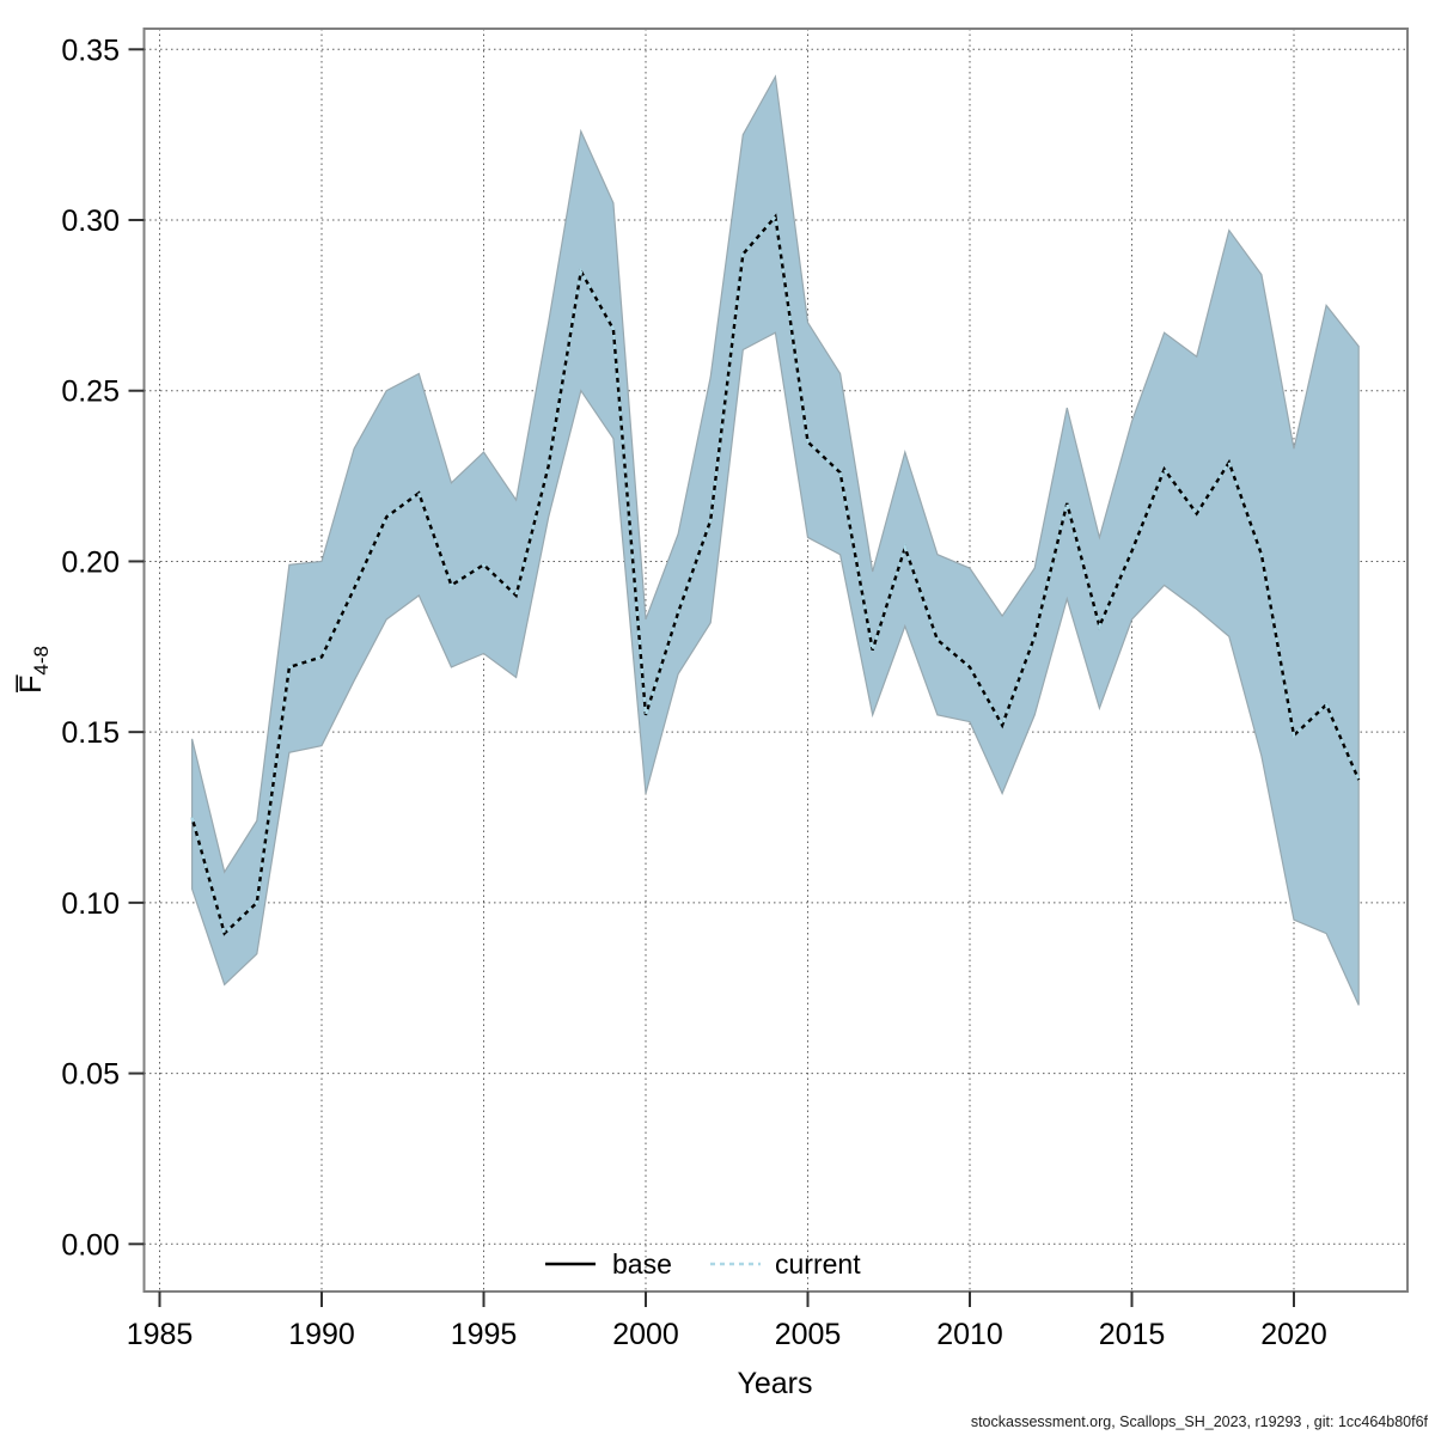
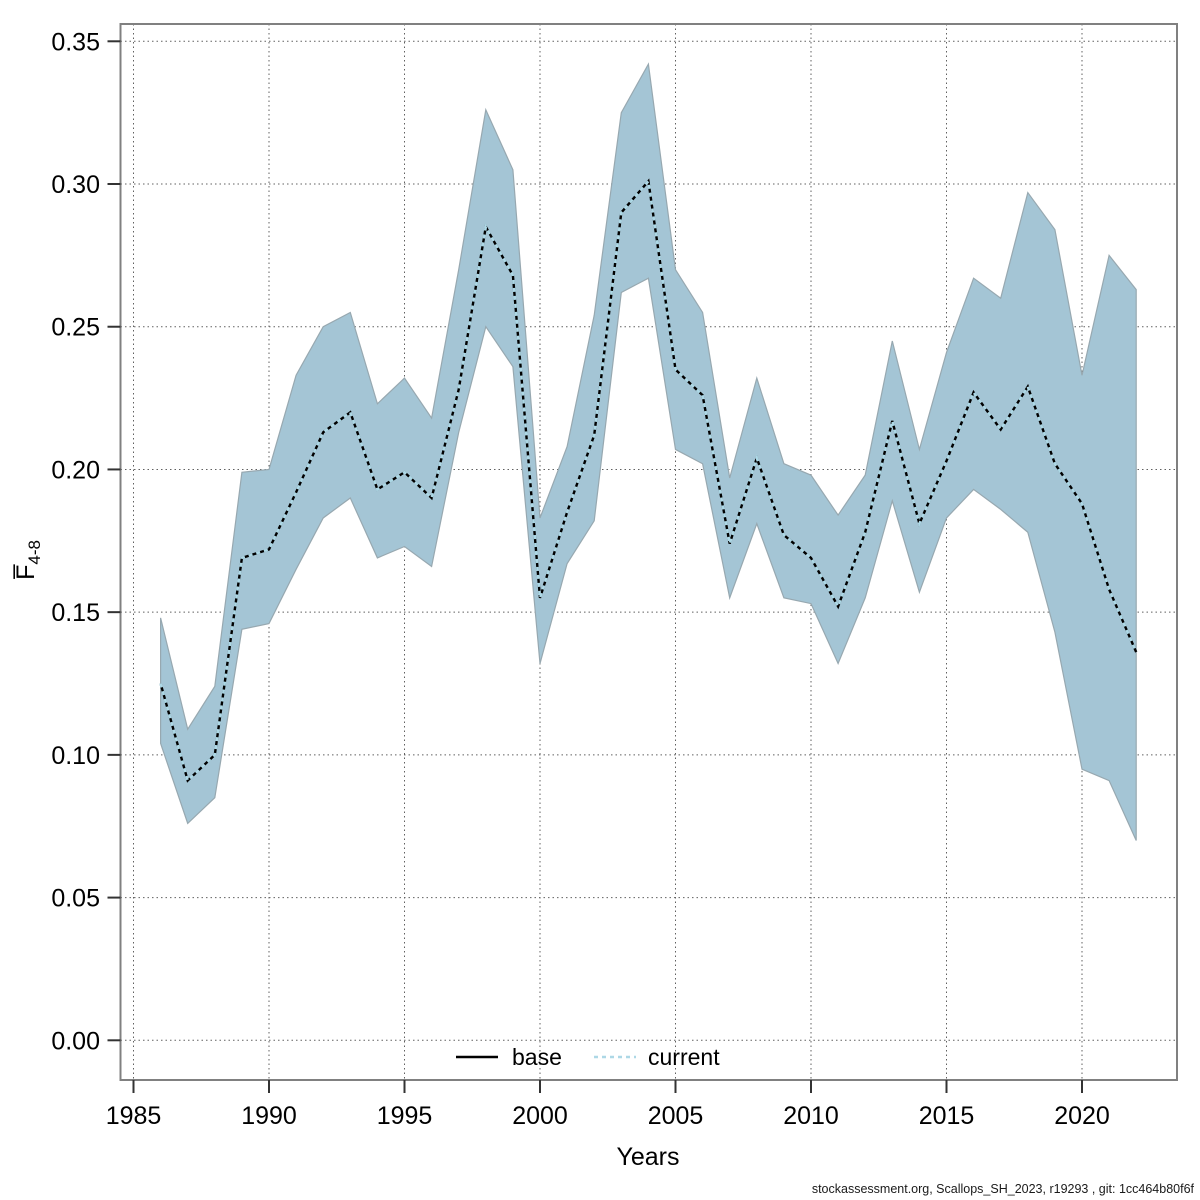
base/2020: 0.149 -> 0.188
current/2020: 0.149 -> 0.164
